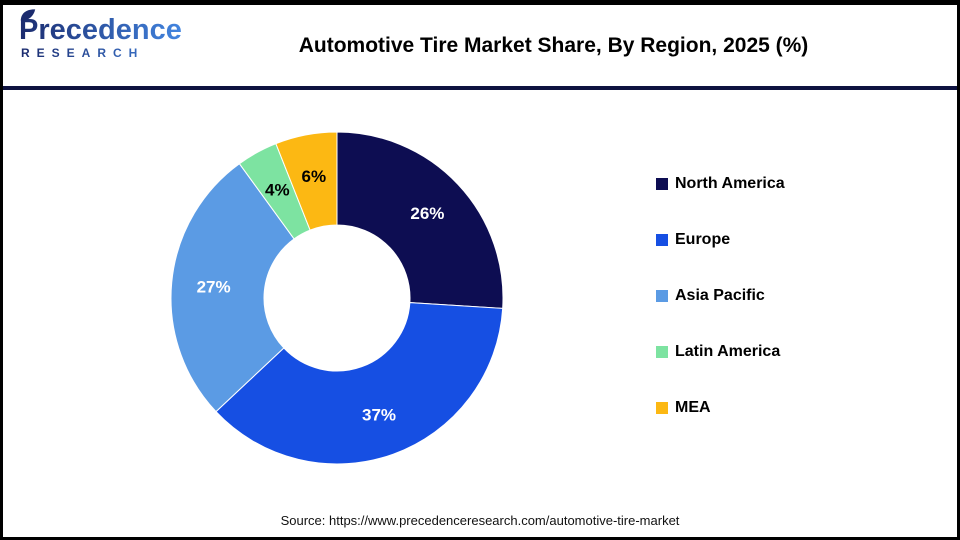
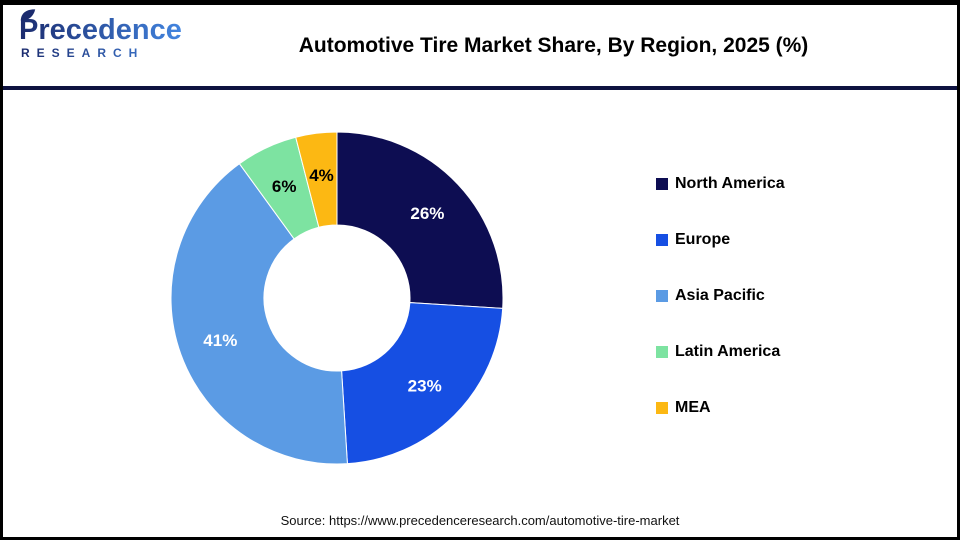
Europe: 37% -> 23%
Asia Pacific: 27% -> 41%
Latin America: 4% -> 6%
MEA: 6% -> 4%
